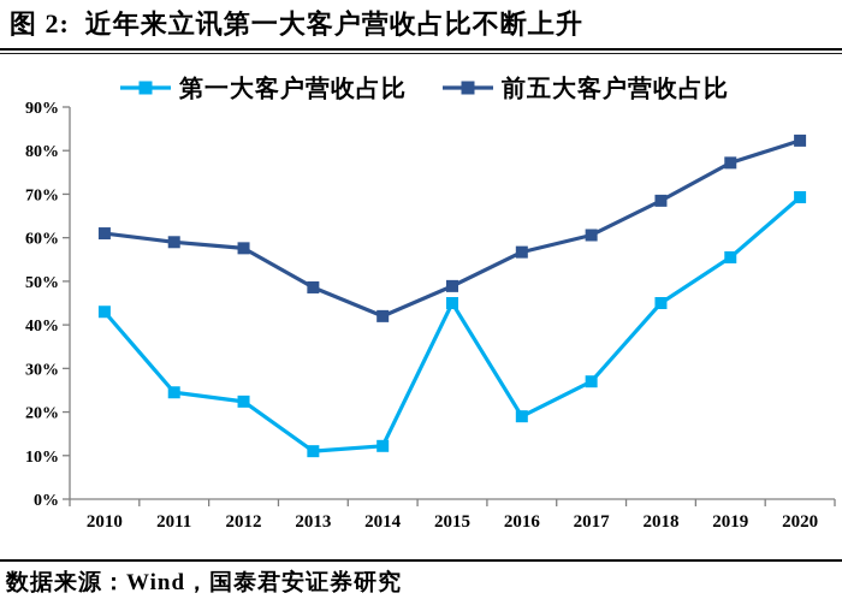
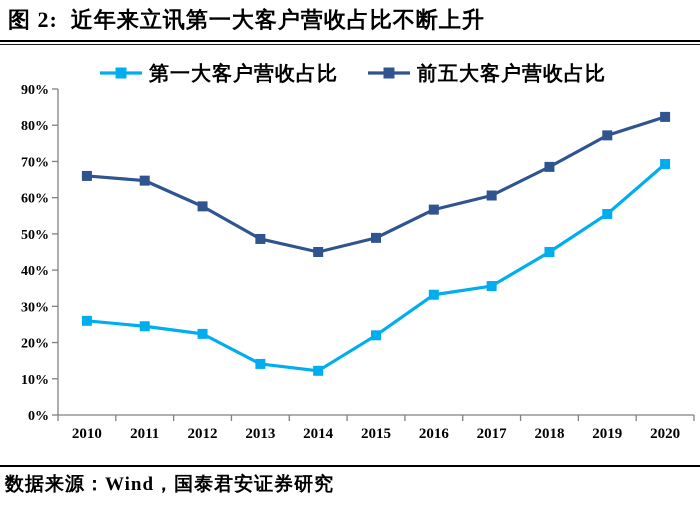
第一大客户营收占比/2010: 43% -> 26%
前五大客户营收占比/2010: 61% -> 66%
前五大客户营收占比/2011: 59% -> 65%
第一大客户营收占比/2013: 11% -> 14%
前五大客户营收占比/2014: 42% -> 45%
第一大客户营收占比/2015: 45% -> 22%
第一大客户营收占比/2016: 19% -> 33%
第一大客户营收占比/2017: 27% -> 36%
